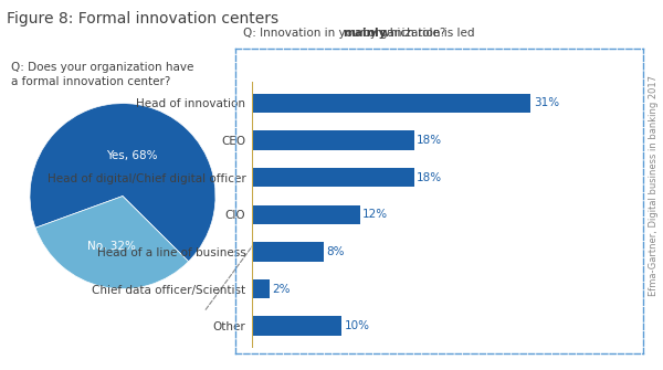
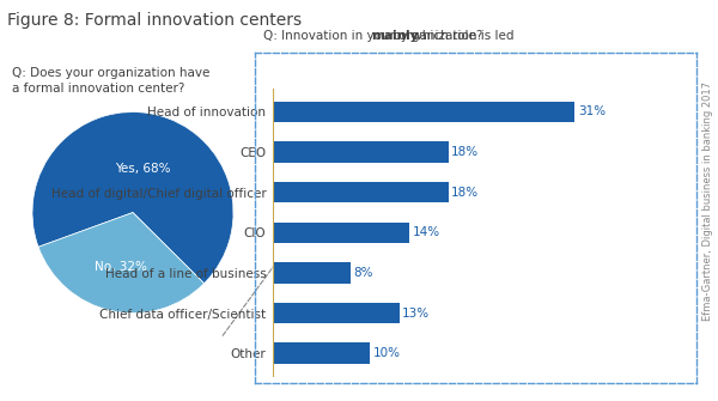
CIO: 12% -> 14%
Chief data officer/Scientist: 2% -> 13%
